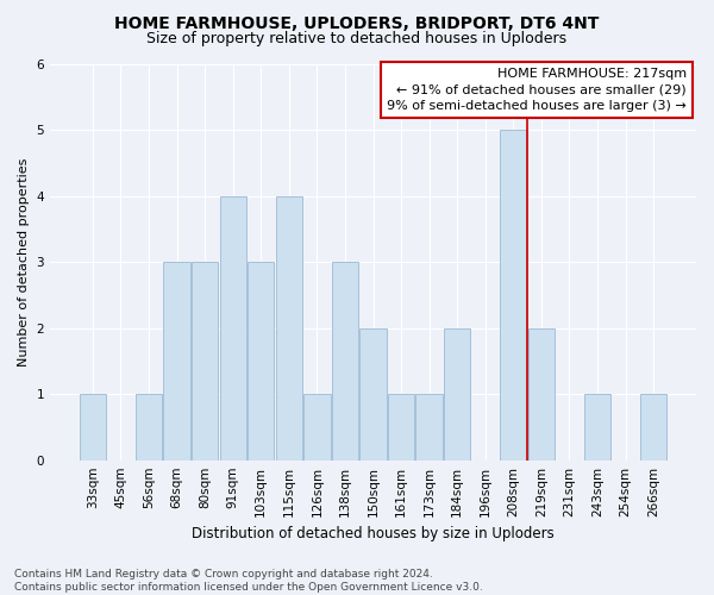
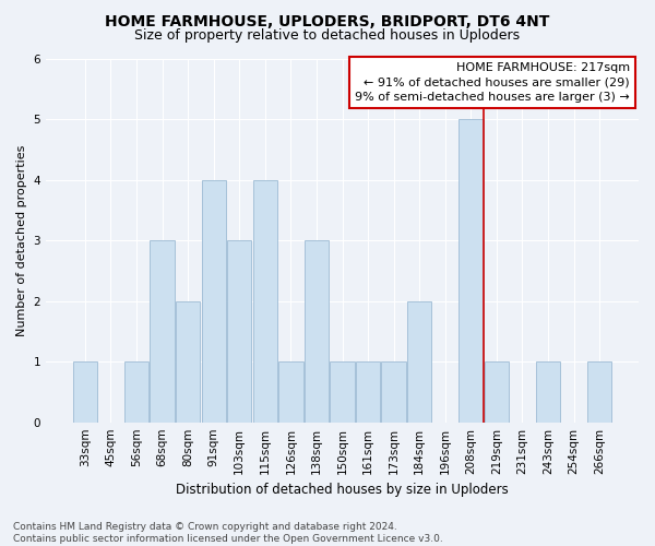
80sqm: 3 -> 2
150sqm: 2 -> 1
219sqm: 2 -> 1
